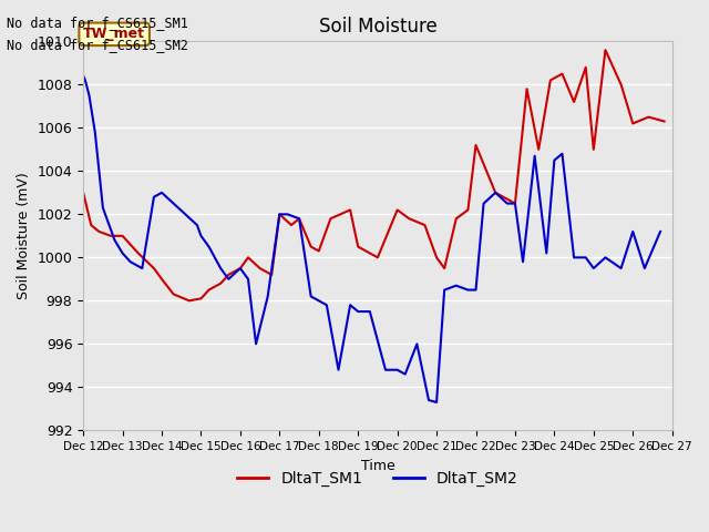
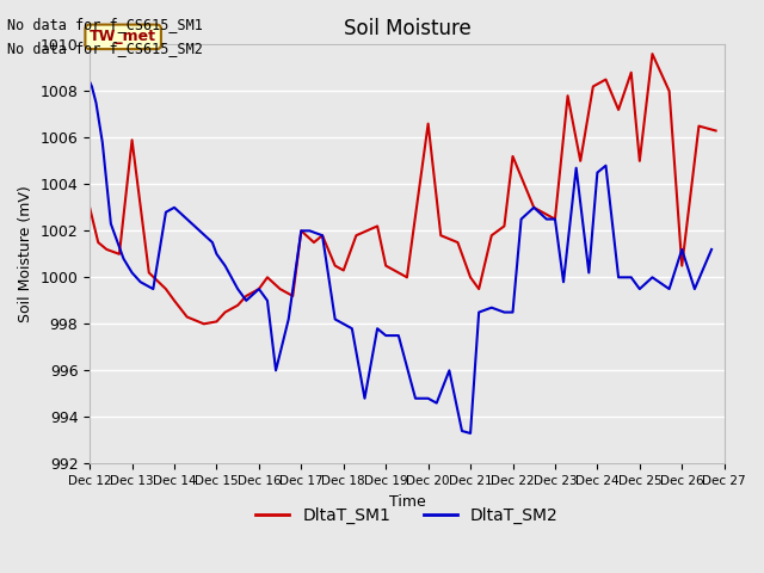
DltaT_SM1/Dec 13: 1001.0 -> 1005.9
DltaT_SM1/Dec 20: 1002.2 -> 1006.6
DltaT_SM1/Dec 26: 1006.2 -> 1000.5
